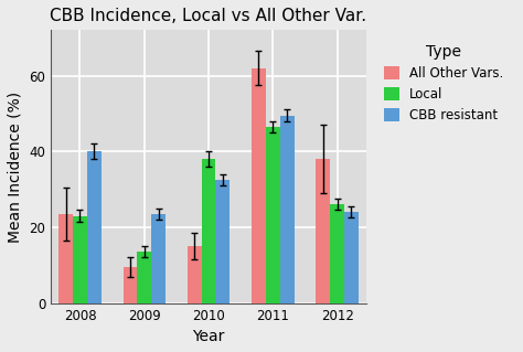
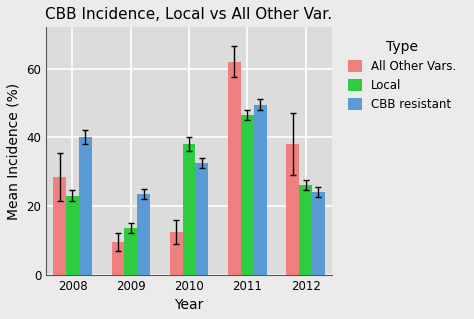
All Other Vars./2008: 23.5 -> 28.5
All Other Vars./2010: 15.0 -> 12.5
